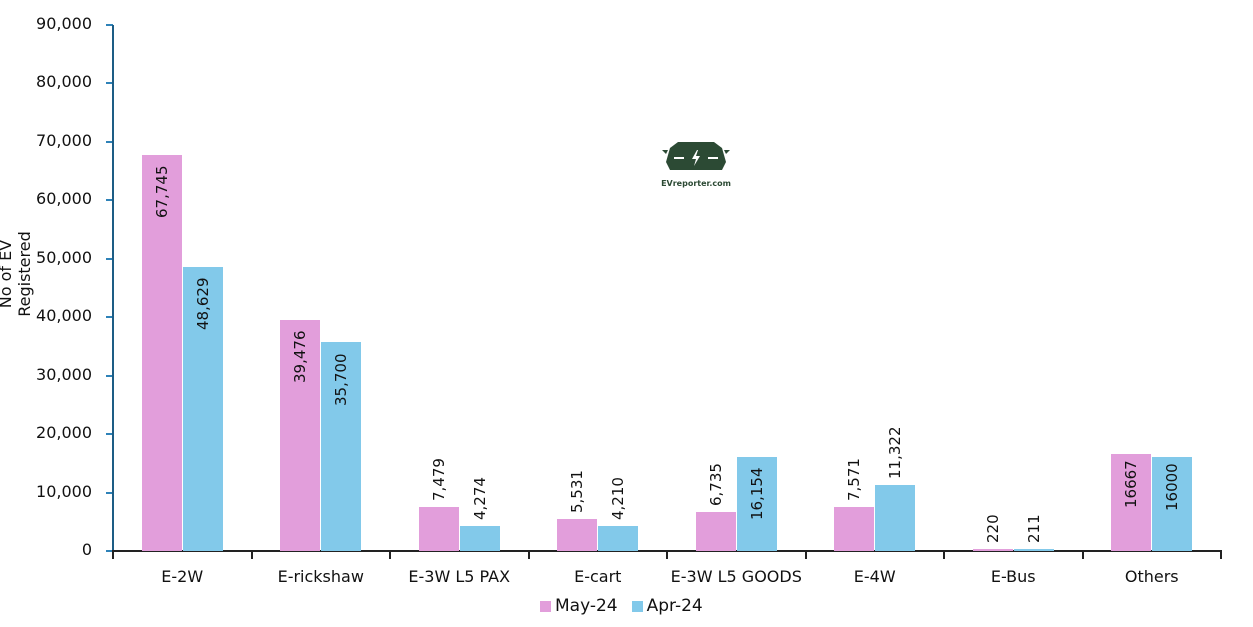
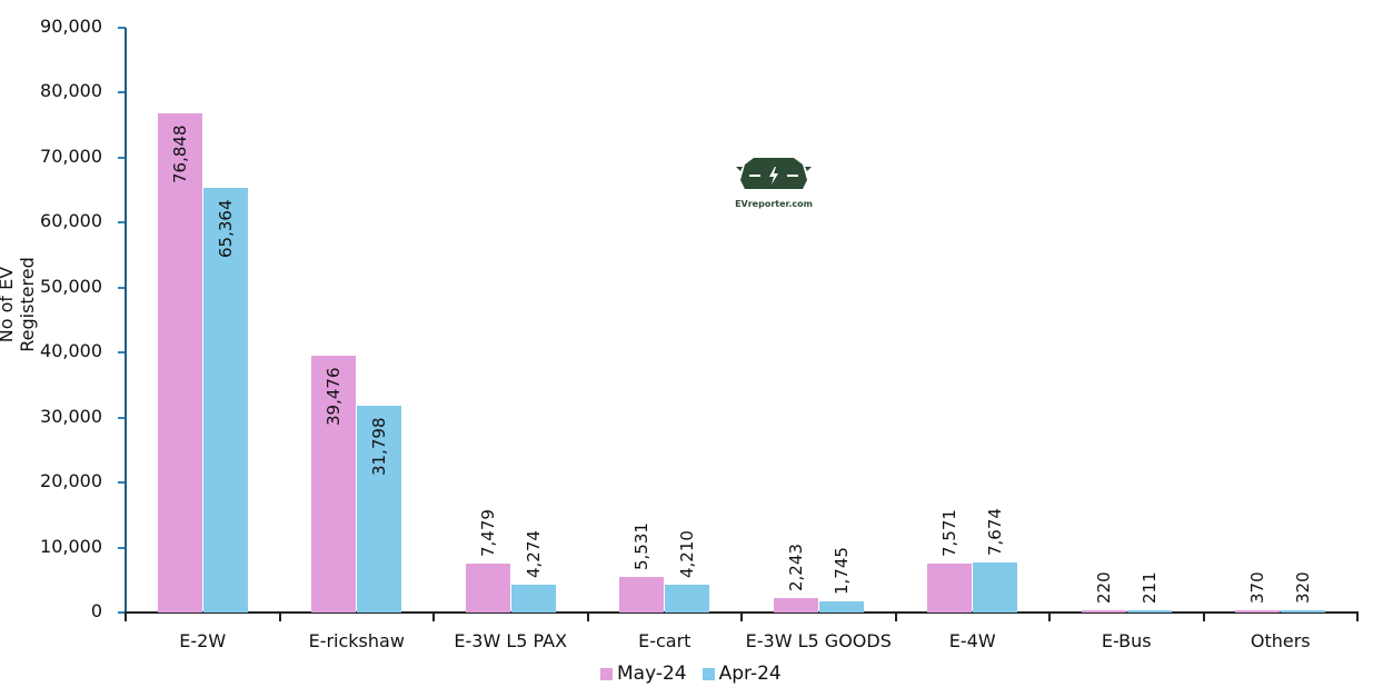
May-24/E-2W: 67,745 -> 76,848
Apr-24/E-2W: 48,629 -> 65,364
Apr-24/E-rickshaw: 35,700 -> 31,798
May-24/E-3W L5 GOODS: 6,735 -> 2,243
Apr-24/E-3W L5 GOODS: 16,154 -> 1,745
Apr-24/E-4W: 11,322 -> 7,674
May-24/Others: 16667 -> 370
Apr-24/Others: 16000 -> 320
